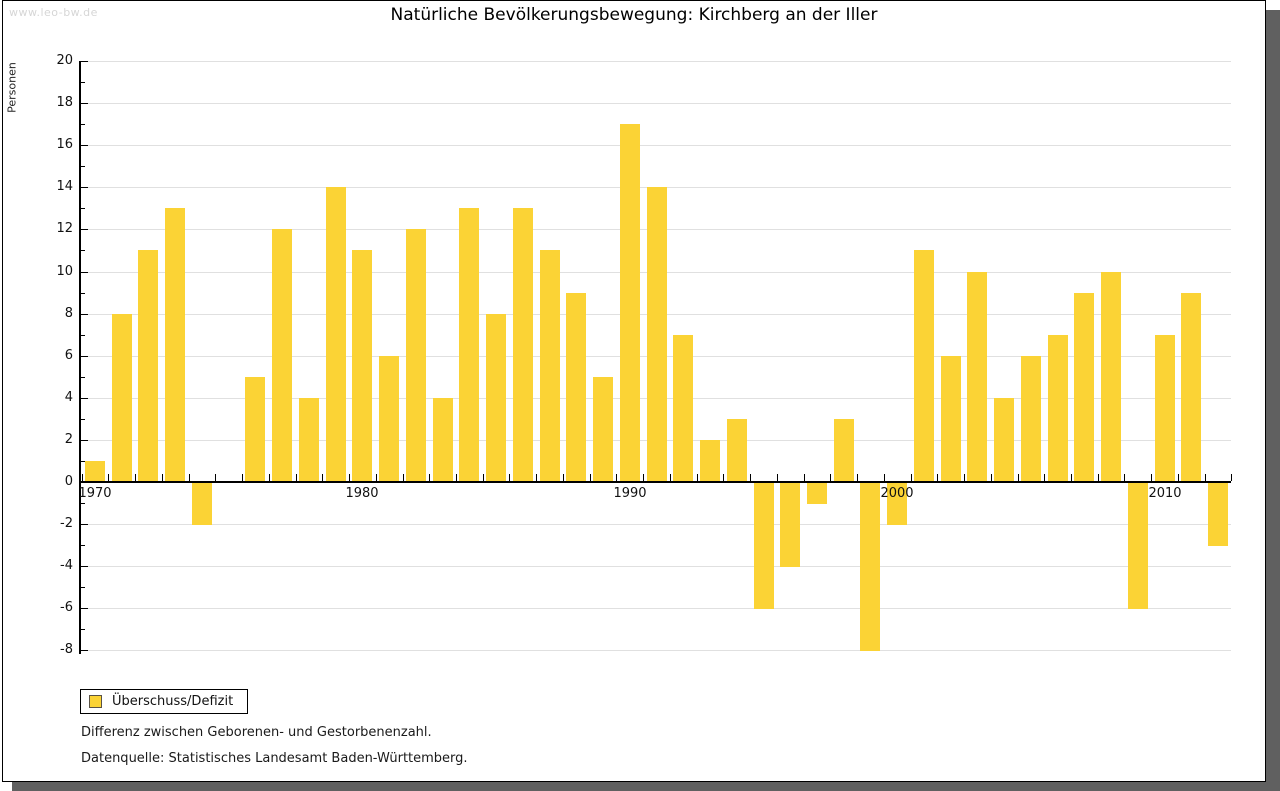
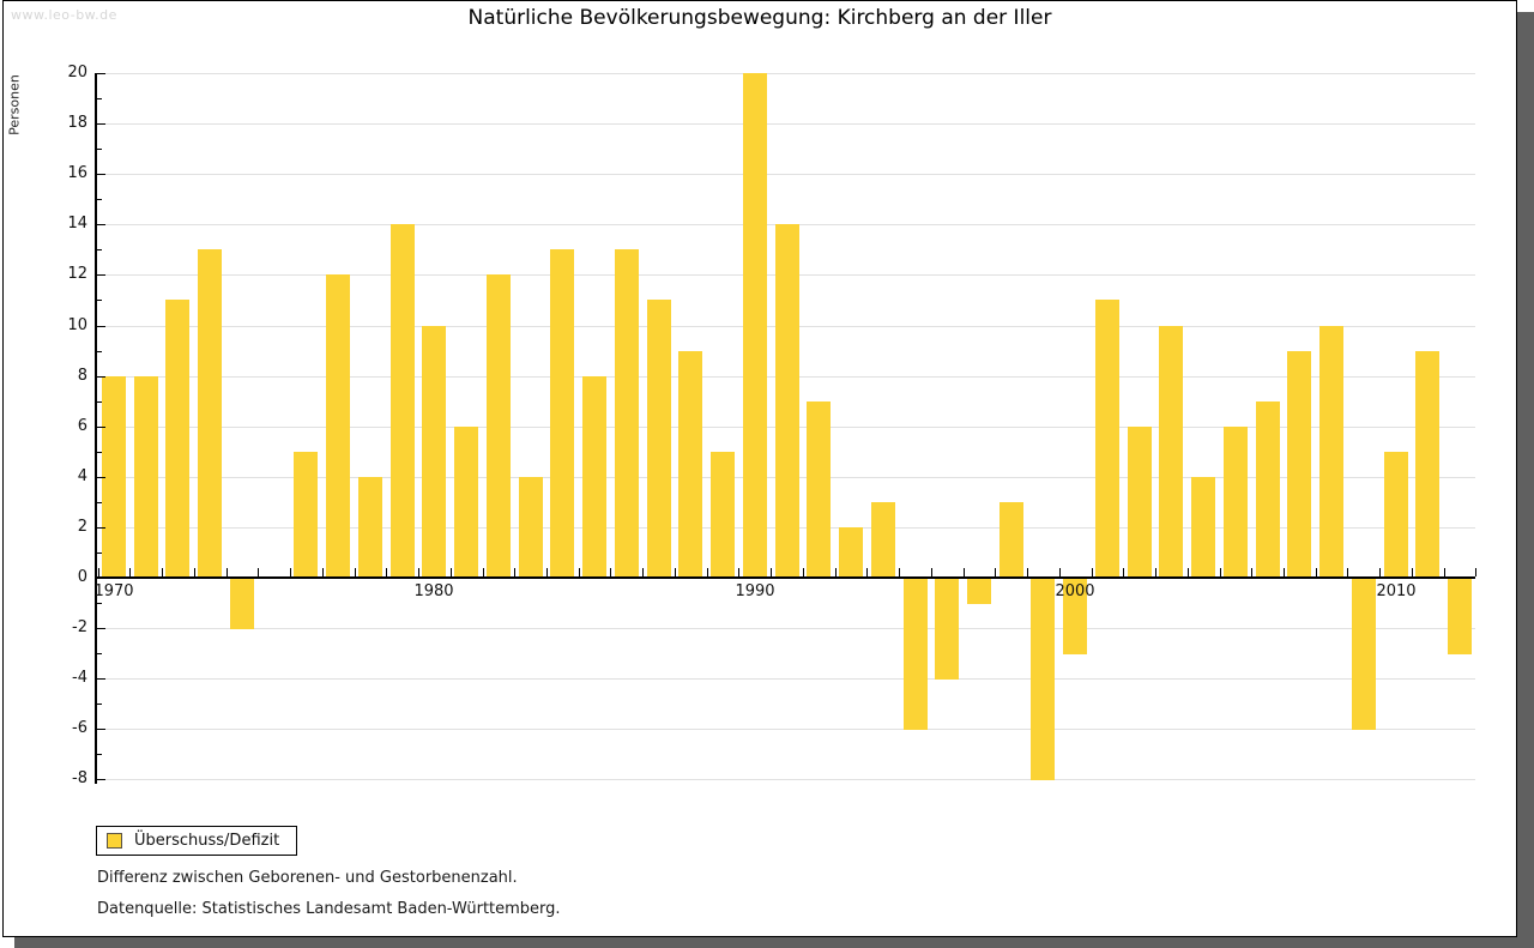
1970: 1 -> 8
1980: 11 -> 10
1990: 17 -> 20
2000: -2 -> -3
2010: 7 -> 5
